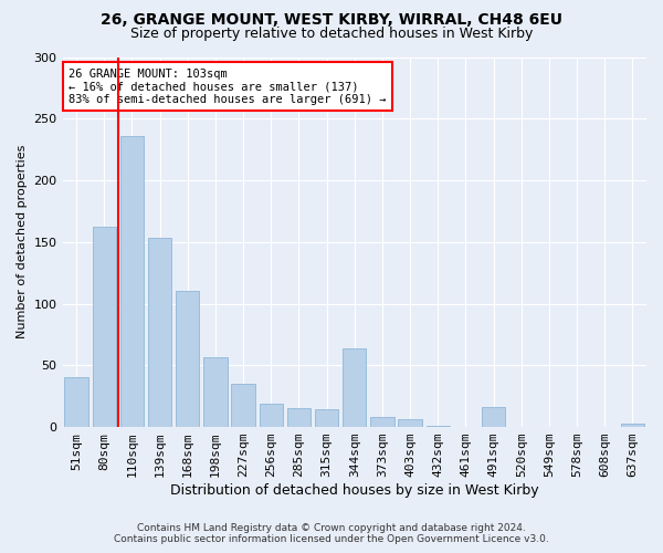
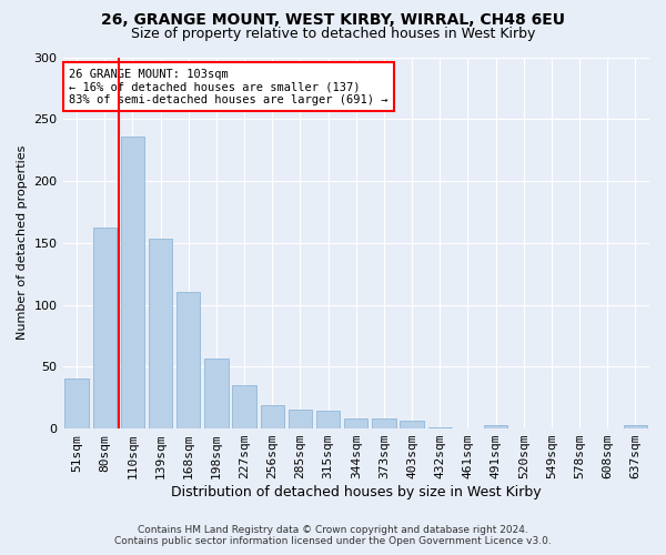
344sqm: 64 -> 8
491sqm: 16 -> 3
